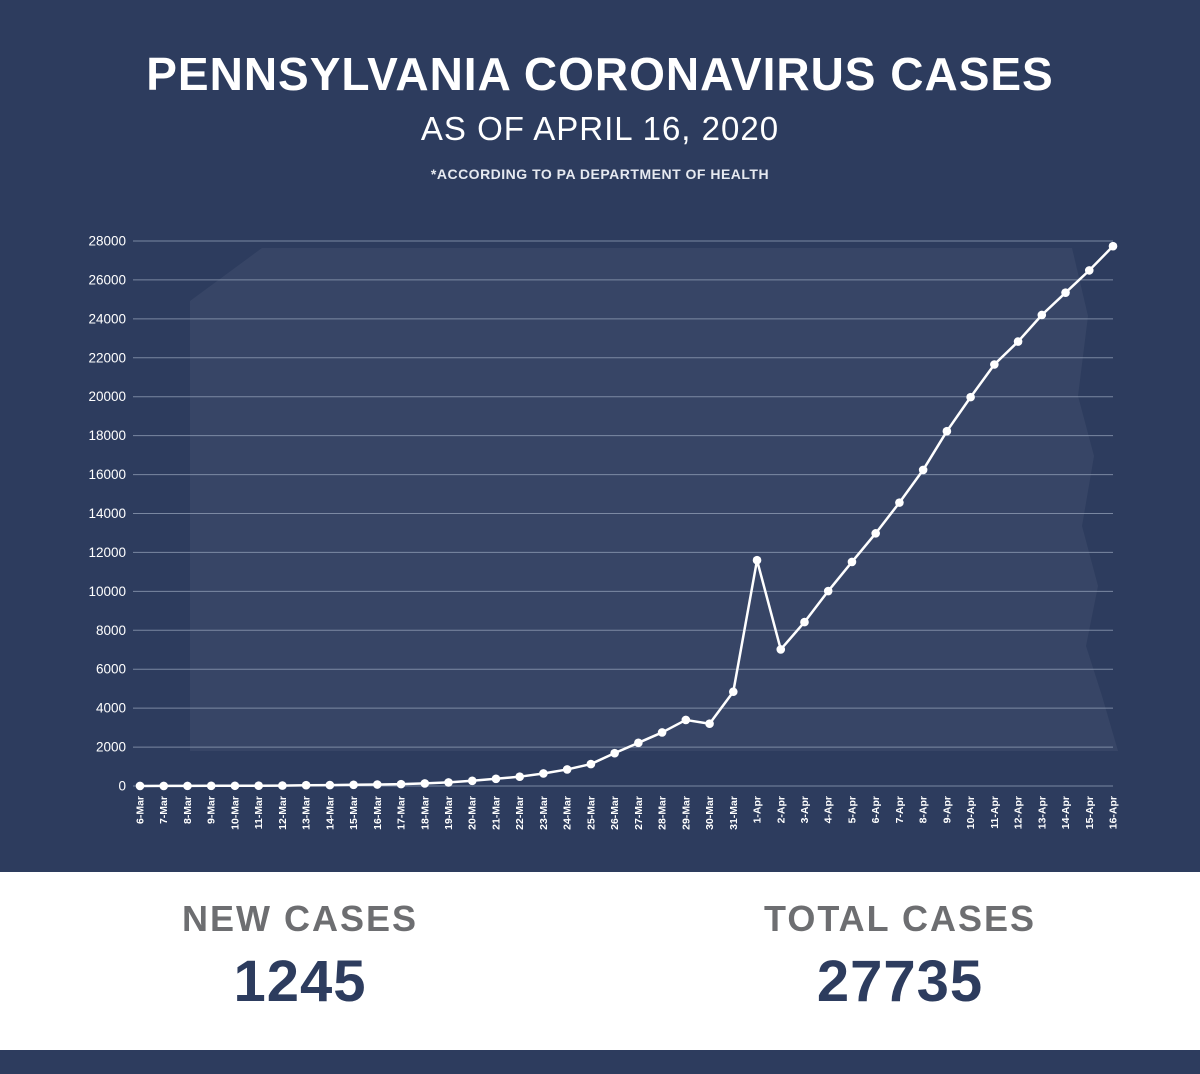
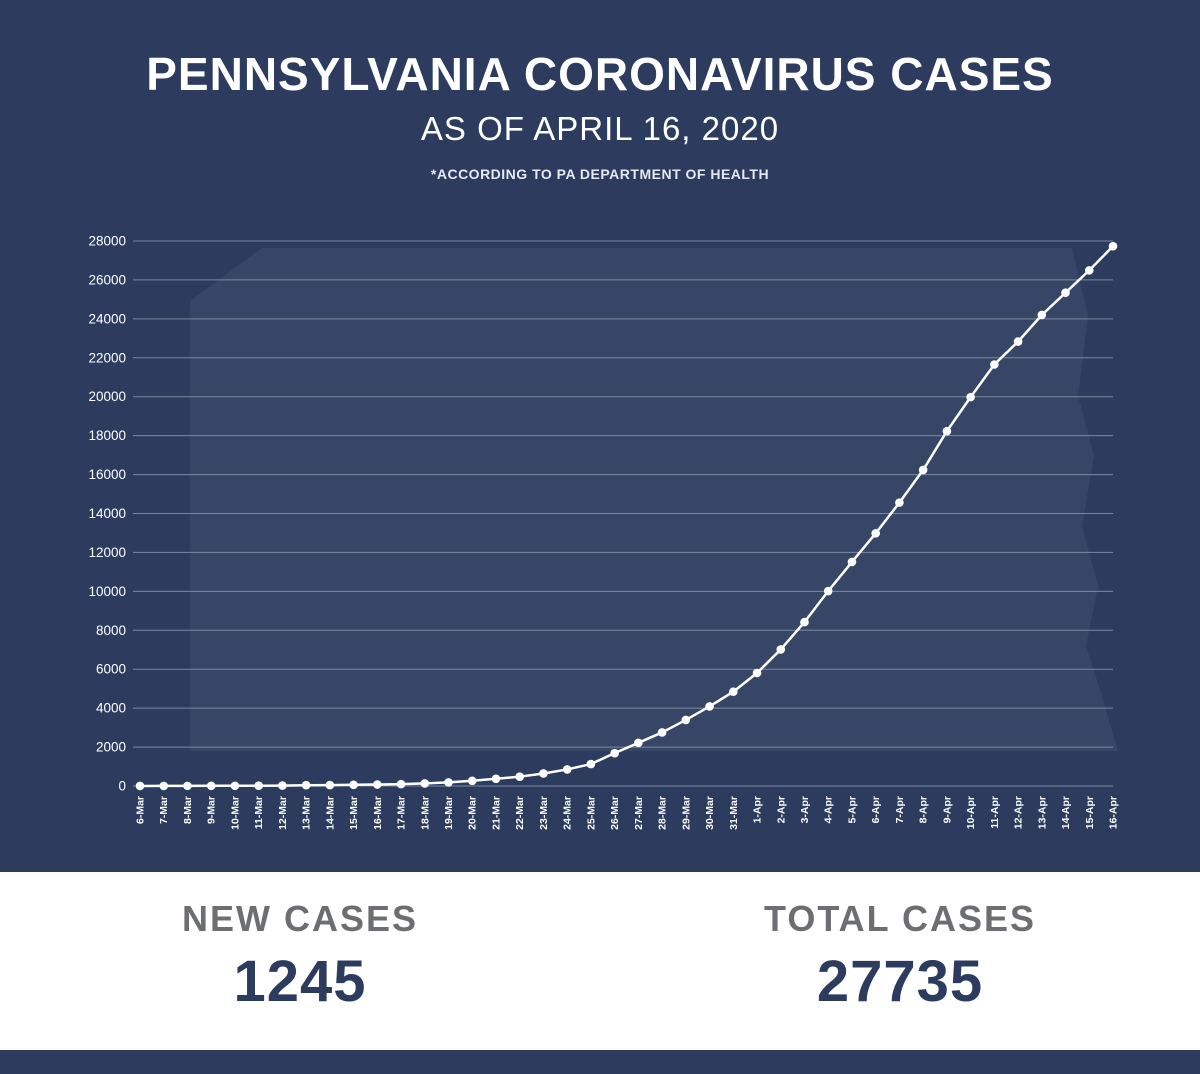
30-Mar: 3200 -> 4100
1-Apr: 11600 -> 5800
